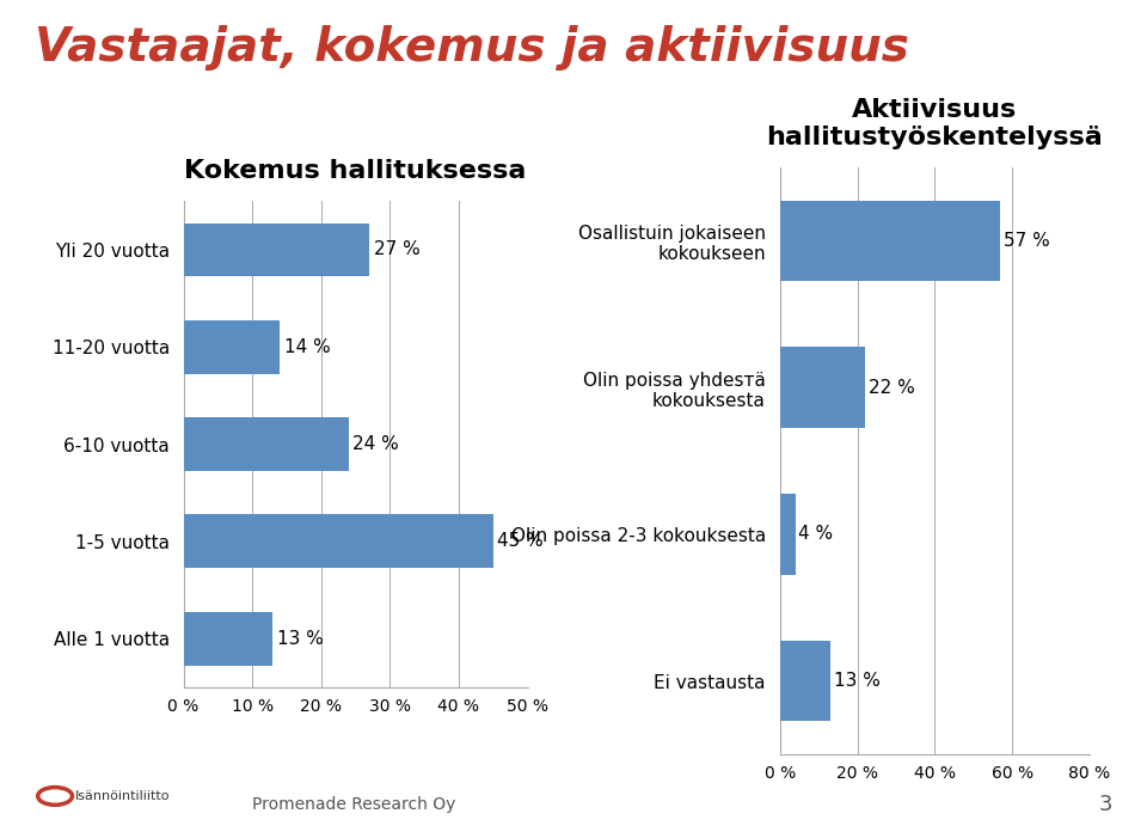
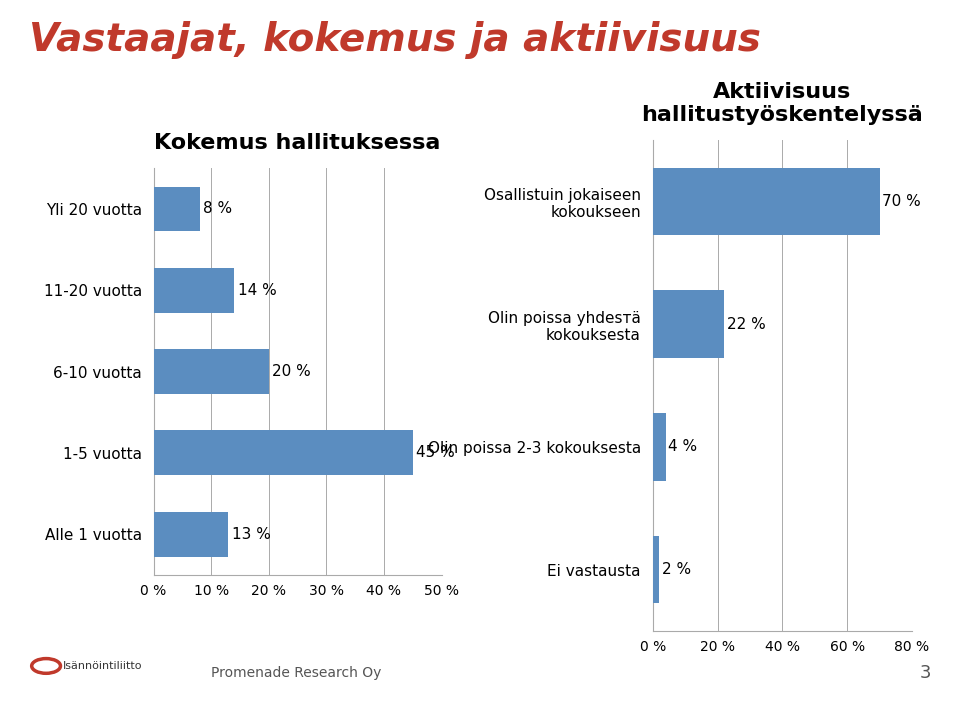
Aktiivisuus hallitustyöskentelyssä/Osallistuin jokaiseen kokoukseen: 57 -> 70
Aktiivisuus hallitustyöskentelyssä/Ei vastausta: 13 -> 2
Kokemus hallituksessa/Yli 20 vuotta: 27 -> 8
Kokemus hallituksessa/6-10 vuotta: 24 -> 20
